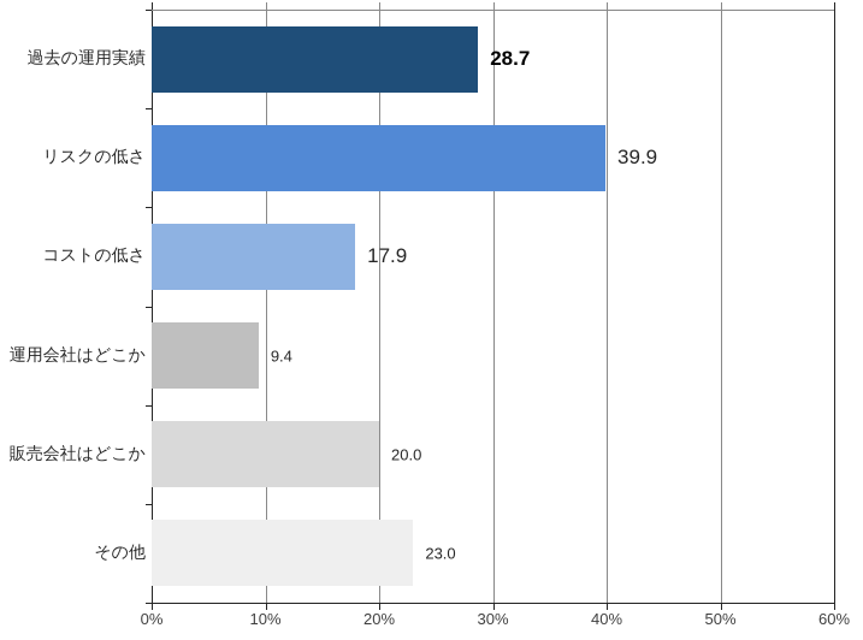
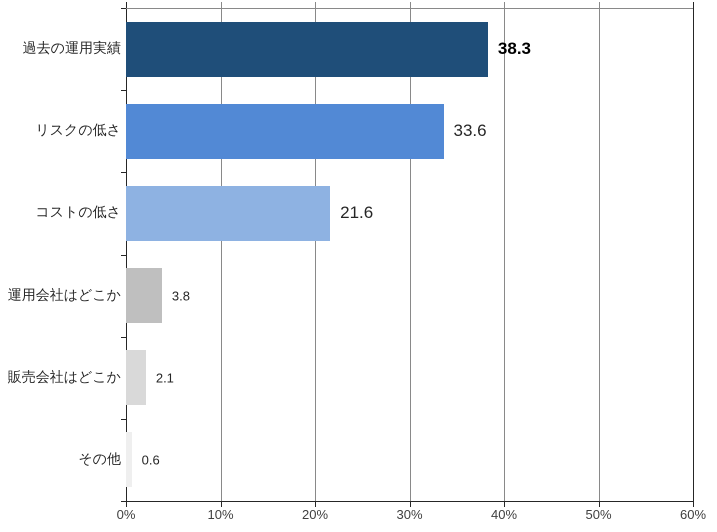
過去の運用実績: 28.7 -> 38.3
リスクの低さ: 39.9 -> 33.6
コストの低さ: 17.9 -> 21.6
運用会社はどこか: 9.4 -> 3.8
販売会社はどこか: 20.0 -> 2.1
その他: 23.0 -> 0.6
